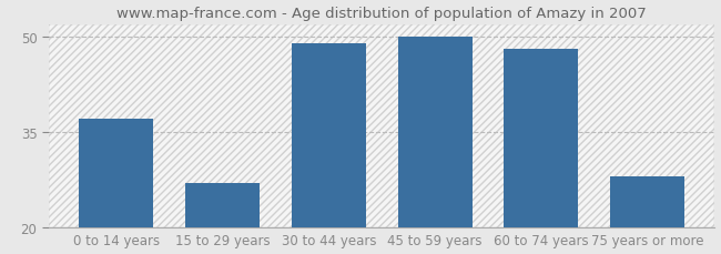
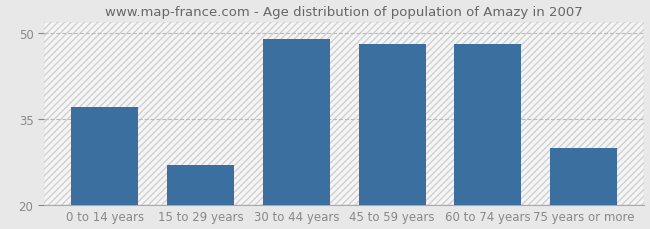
45 to 59 years: 50 -> 48
75 years or more: 28 -> 30
